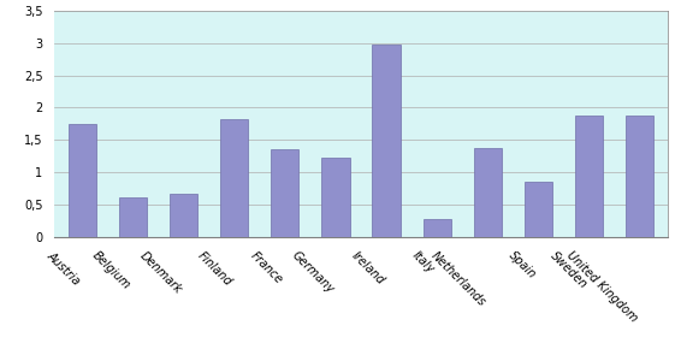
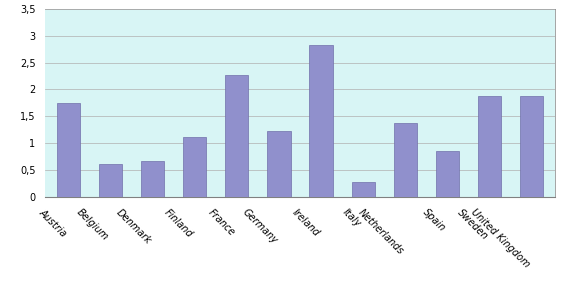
Finland: 1,82 -> 1,12
France: 1,35 -> 2,26
Ireland: 2,97 -> 2,82
